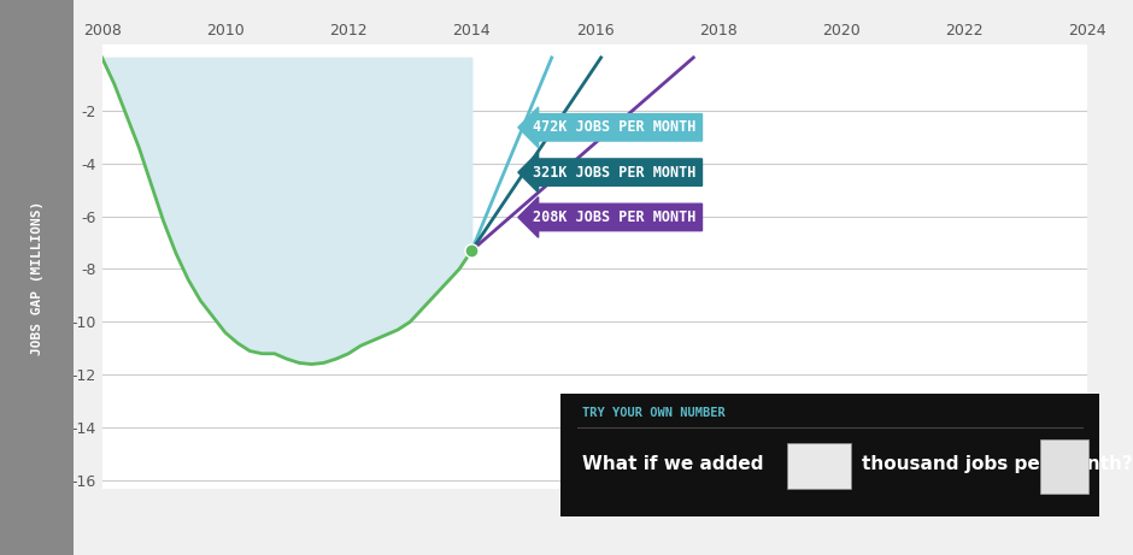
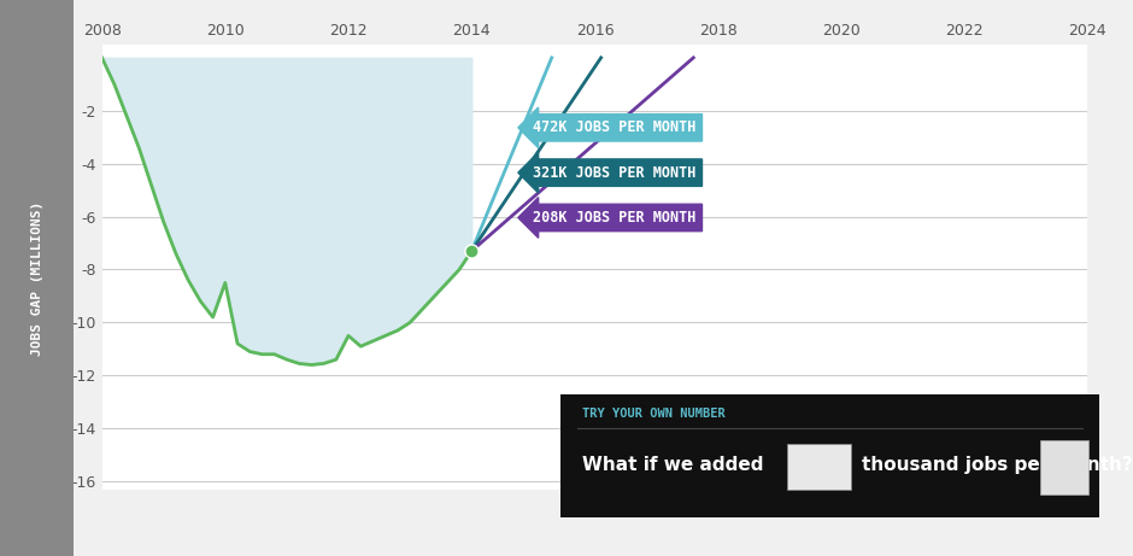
2010: -10.40 -> -8.50
2012: -11.20 -> -10.50
